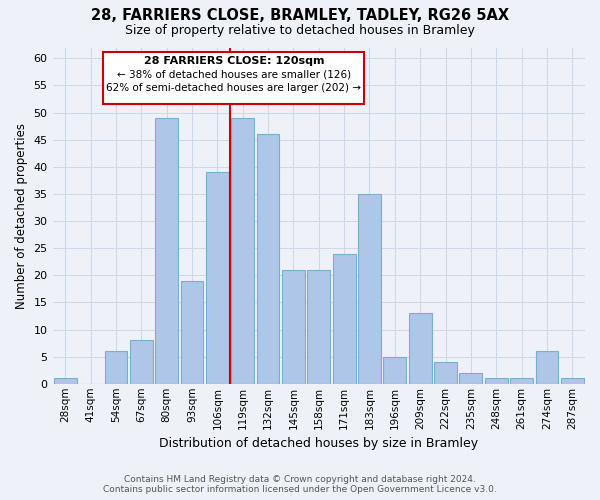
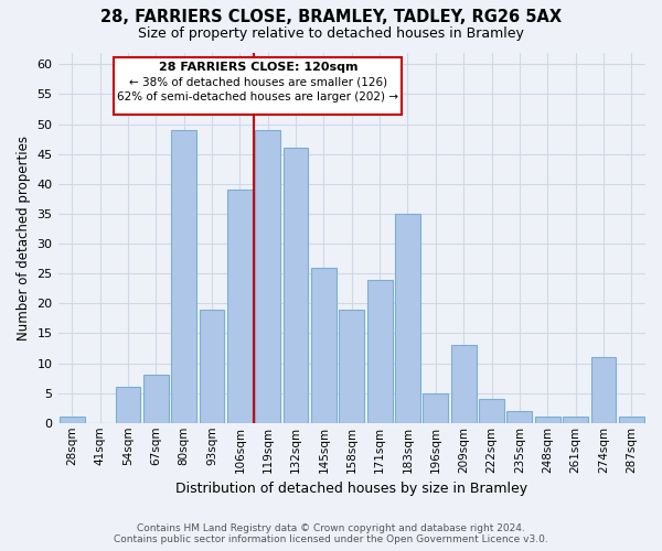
145sqm: 21 -> 26
158sqm: 21 -> 19
274sqm: 6 -> 11
